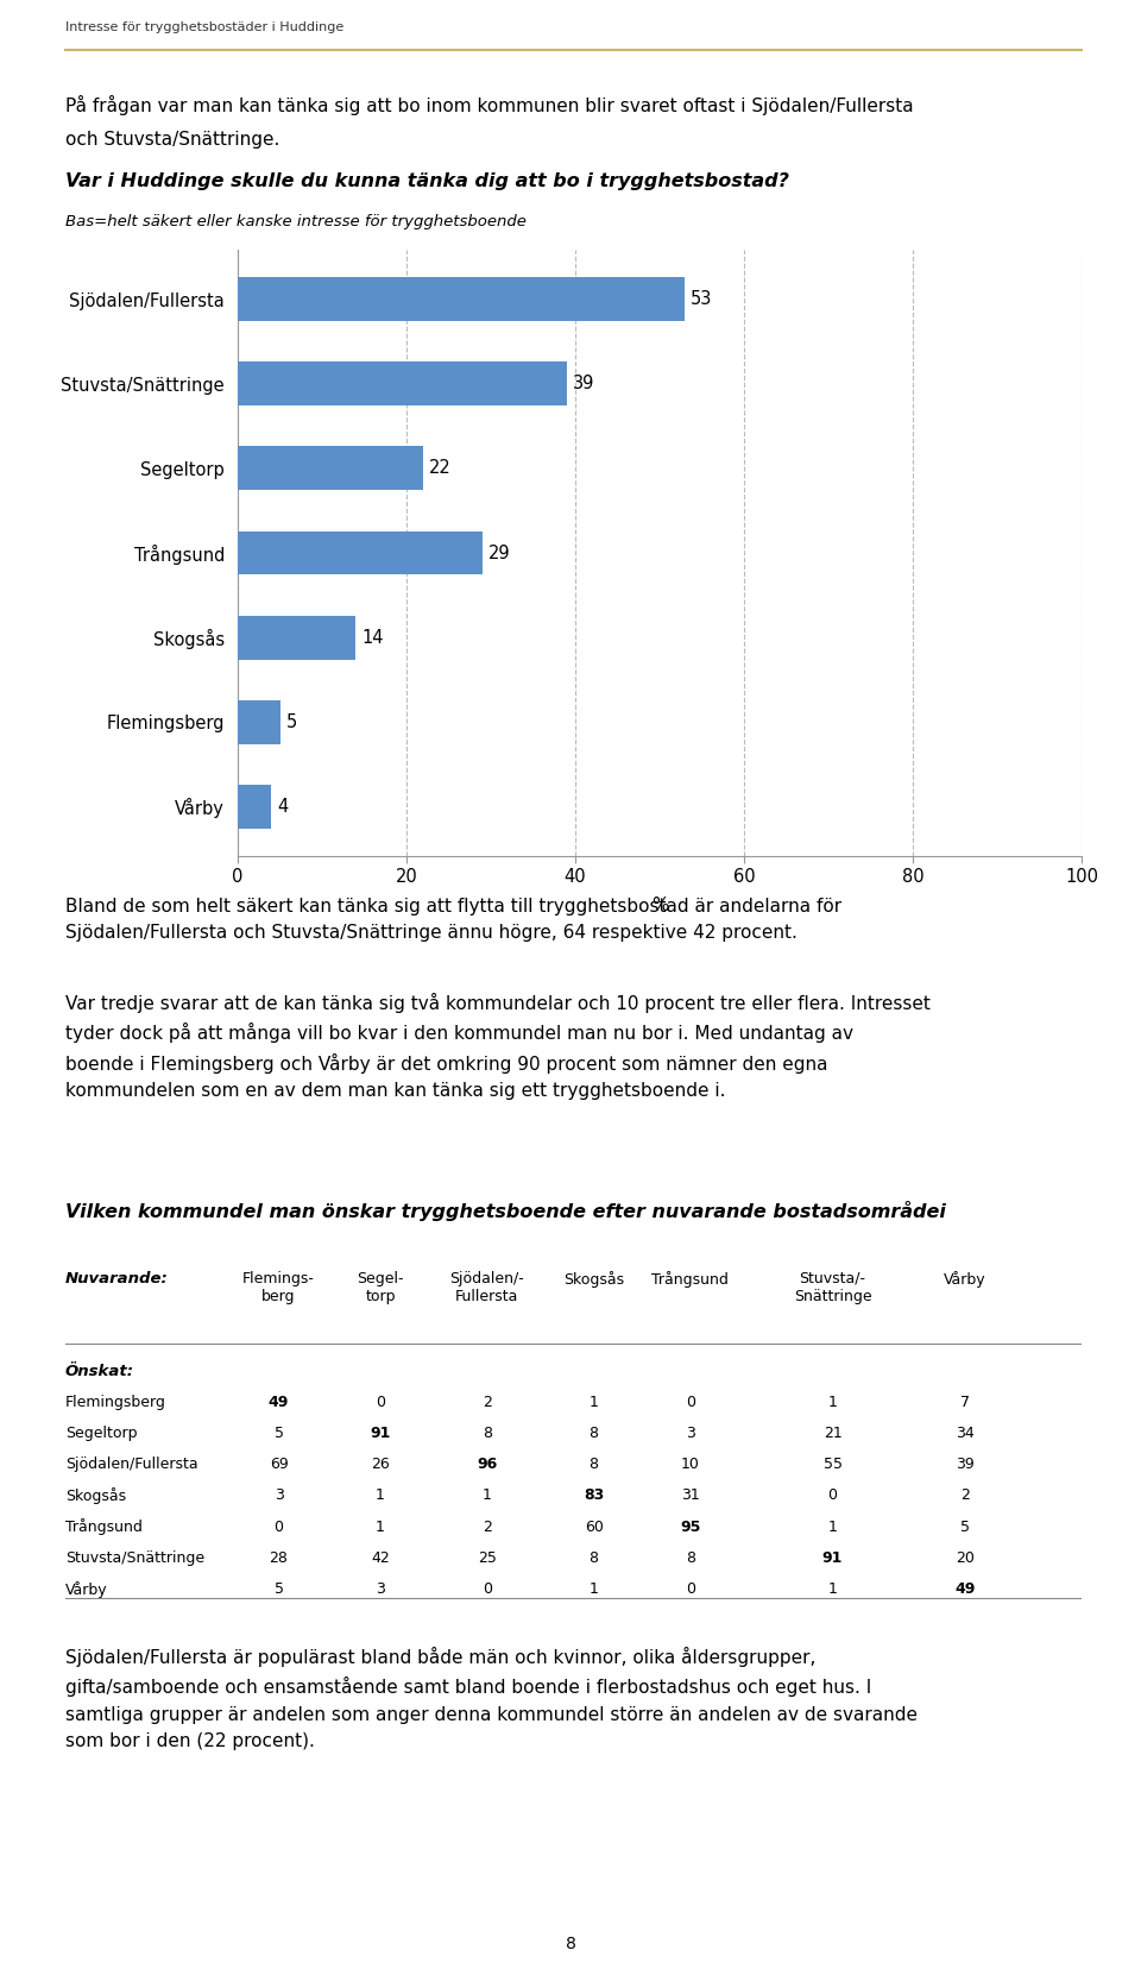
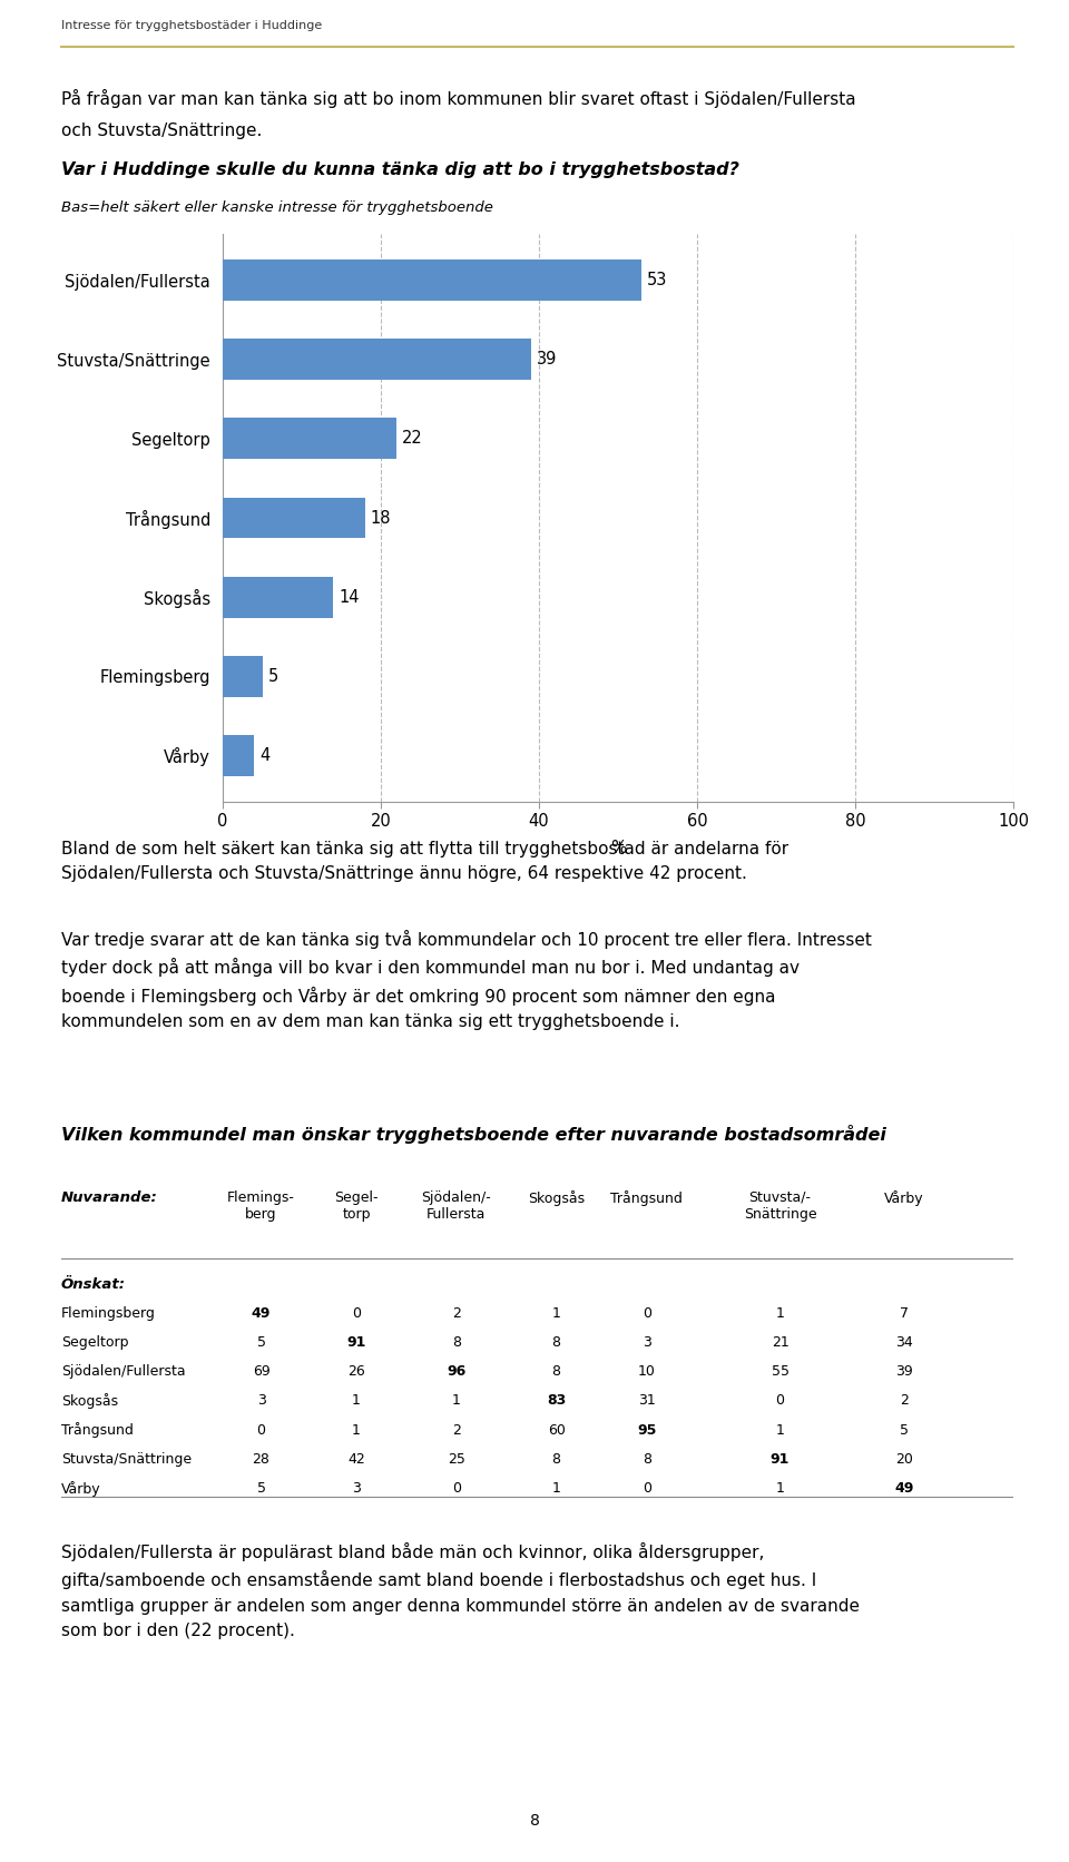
Trångsund: 29 -> 18
